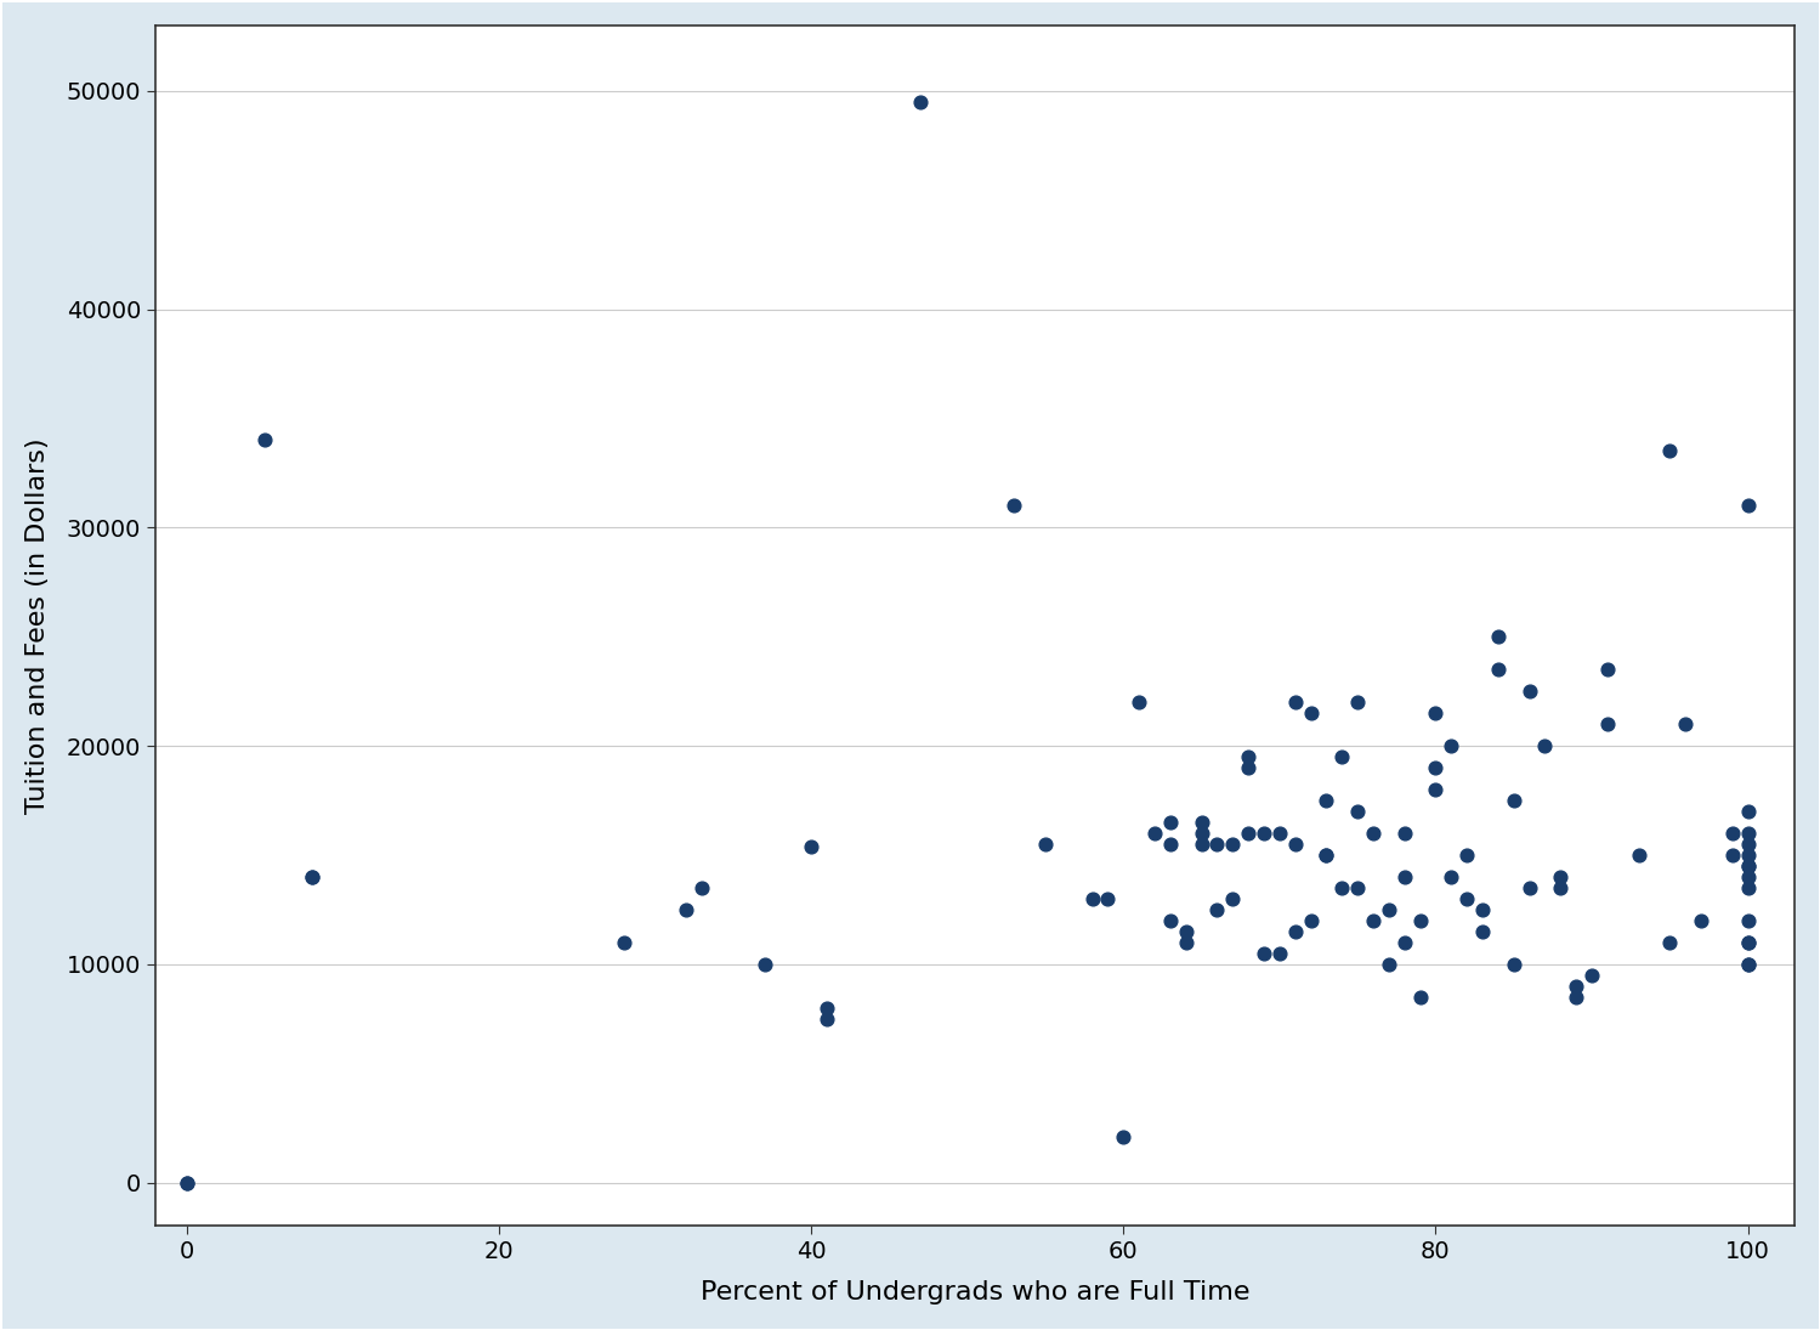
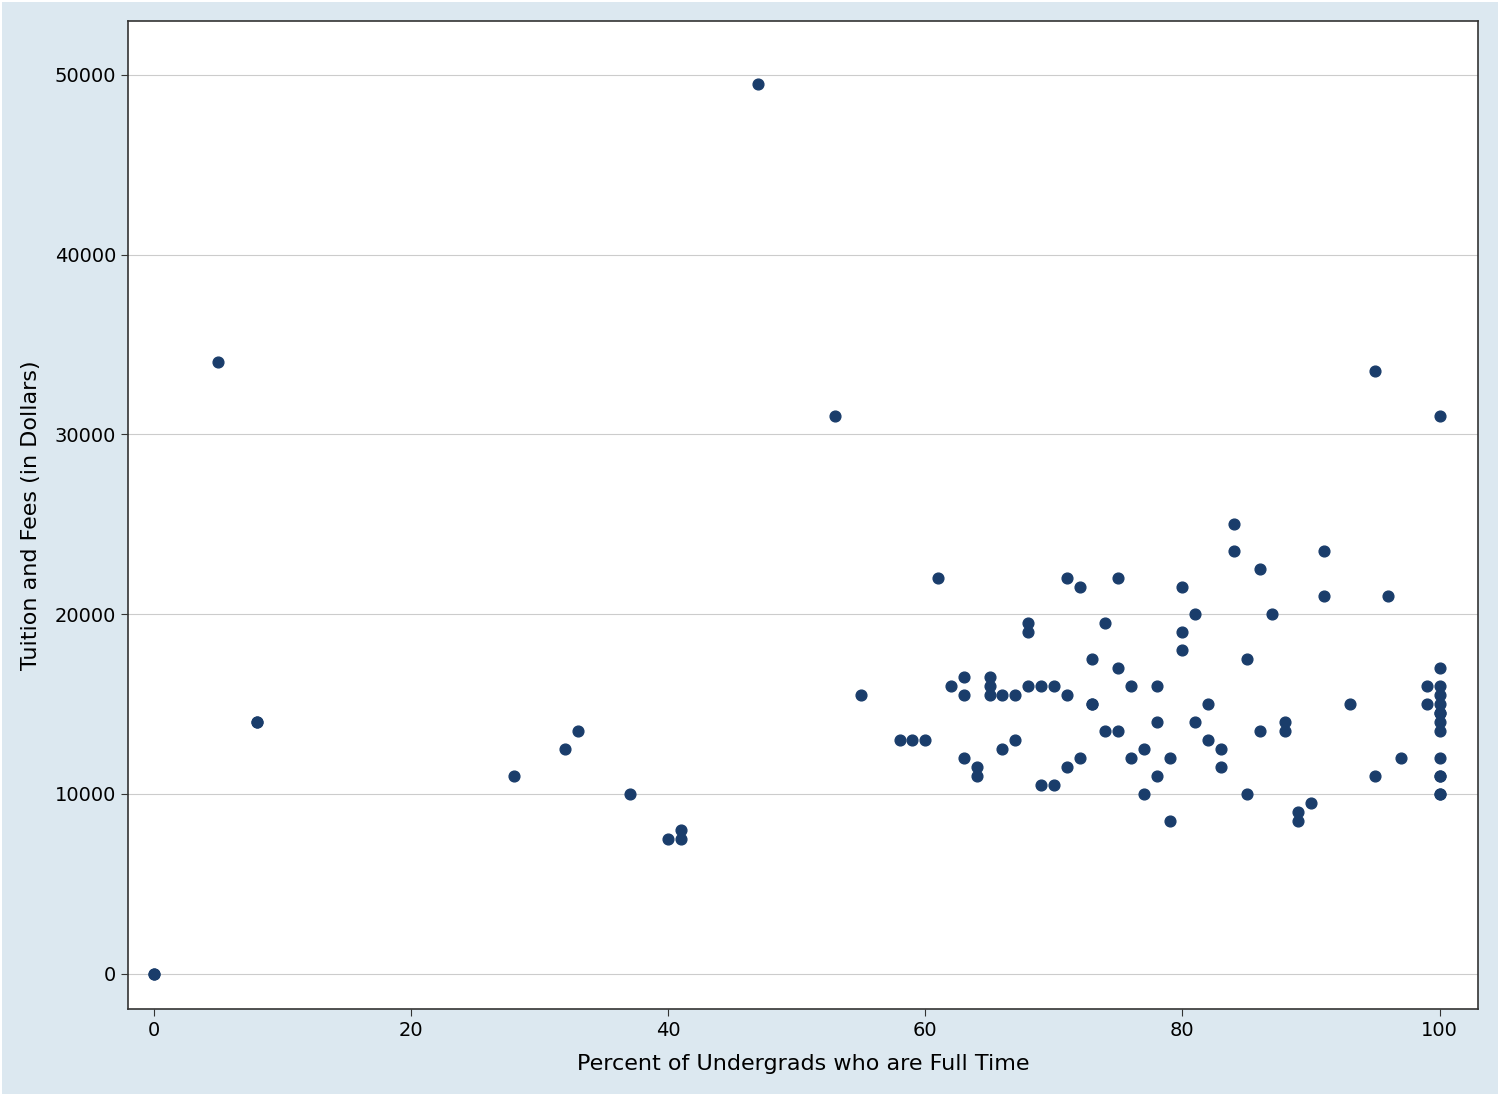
40: 15400 -> 7500
60: 2100 -> 13000
